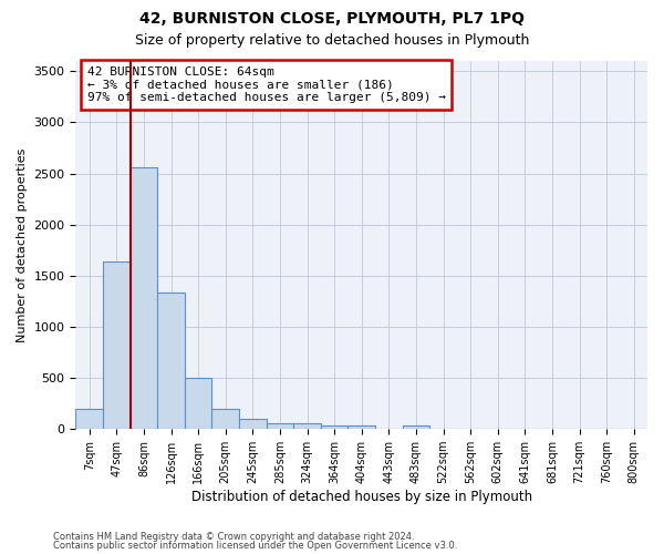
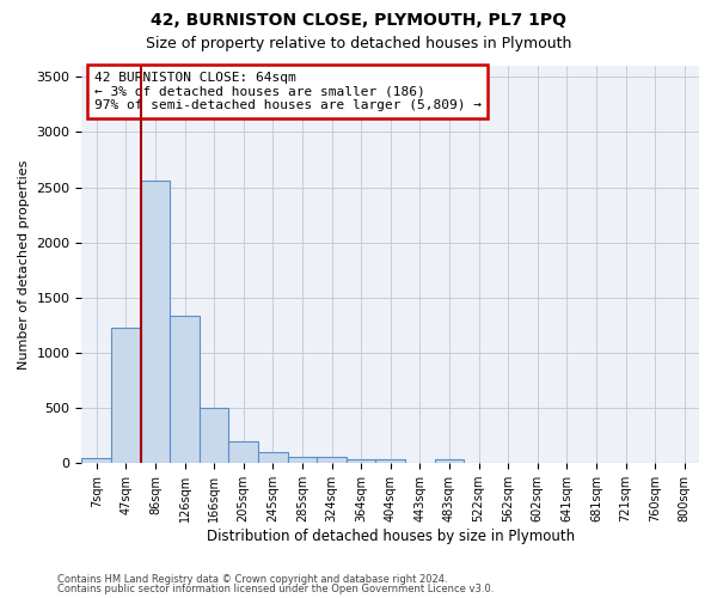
7sqm: 200 -> 50
47sqm: 1640 -> 1230
